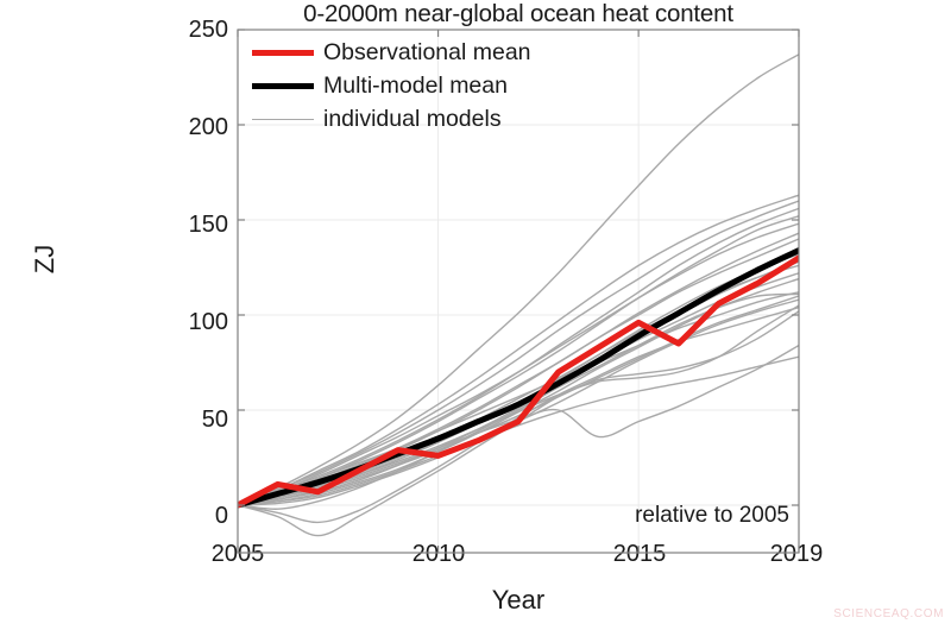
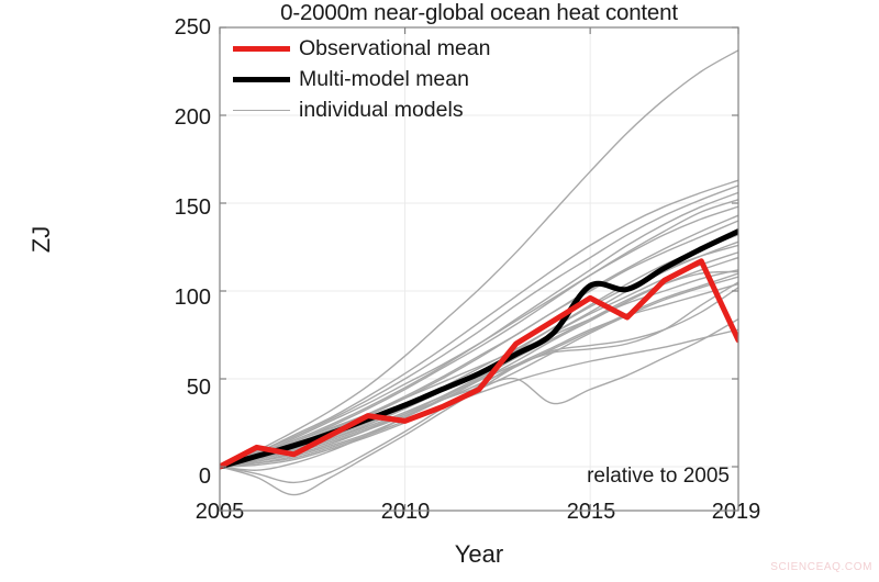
Multi-model mean/2015: 89 -> 103
Observational mean/2019: 130 -> 72
